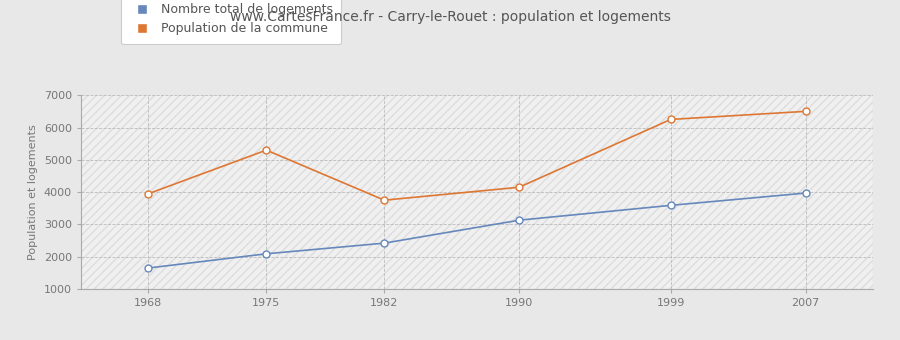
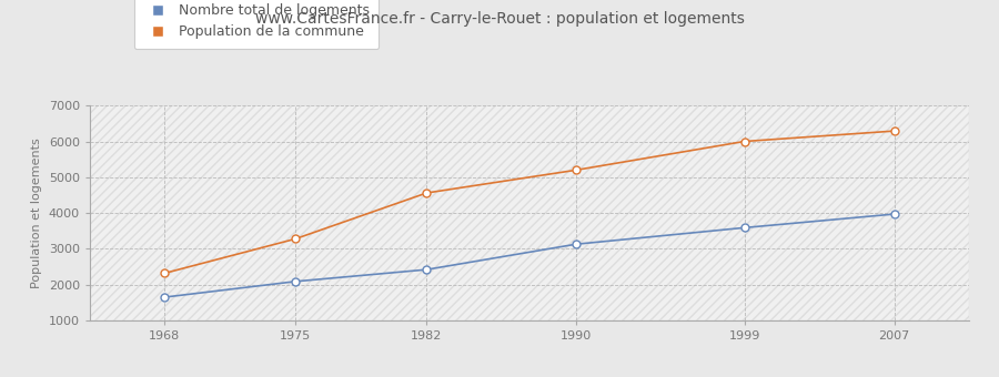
Population de la commune/1968: 3950 -> 2320
Population de la commune/1975: 5300 -> 3280
Population de la commune/1982: 3750 -> 4560
Population de la commune/1990: 4150 -> 5200
Population de la commune/1999: 6250 -> 6000
Population de la commune/2007: 6500 -> 6290
